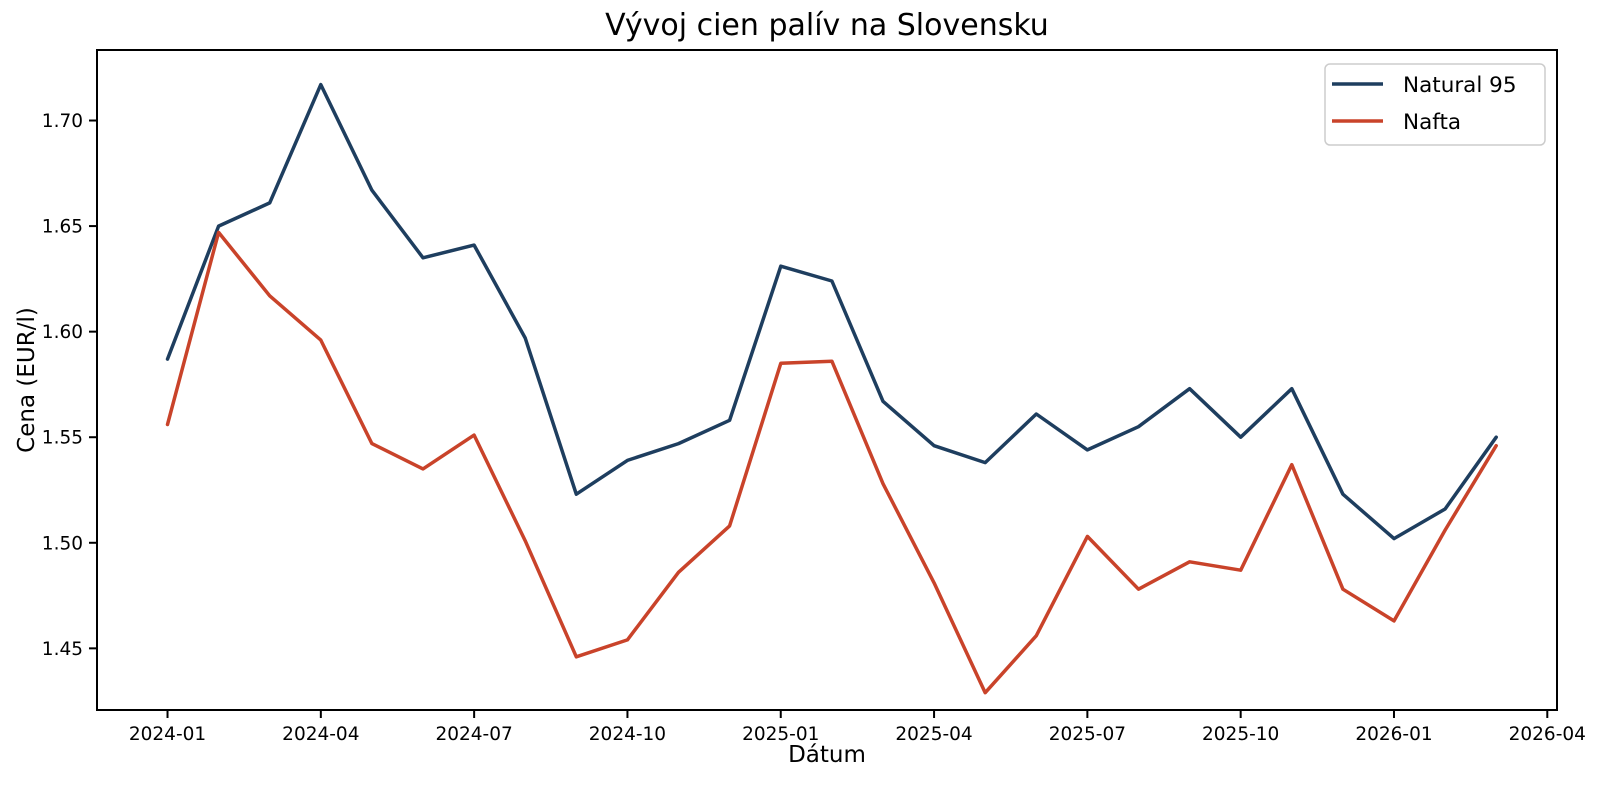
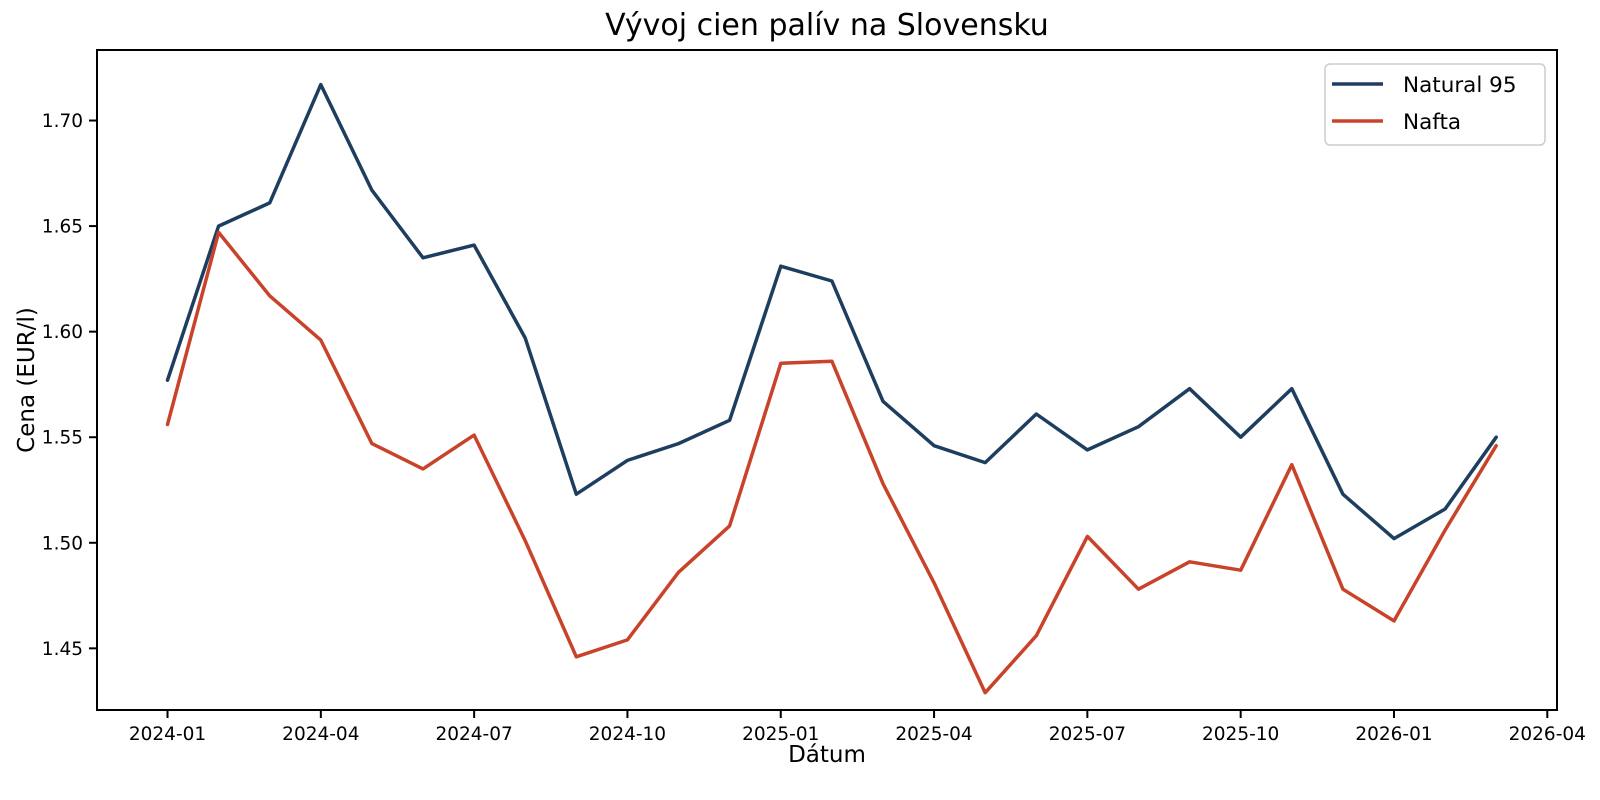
Natural 95/2024-01: 1.587 -> 1.577
